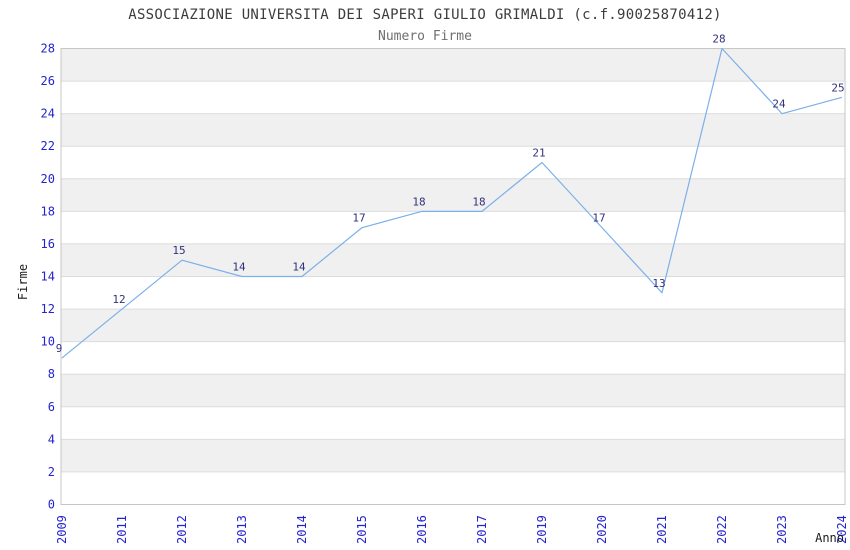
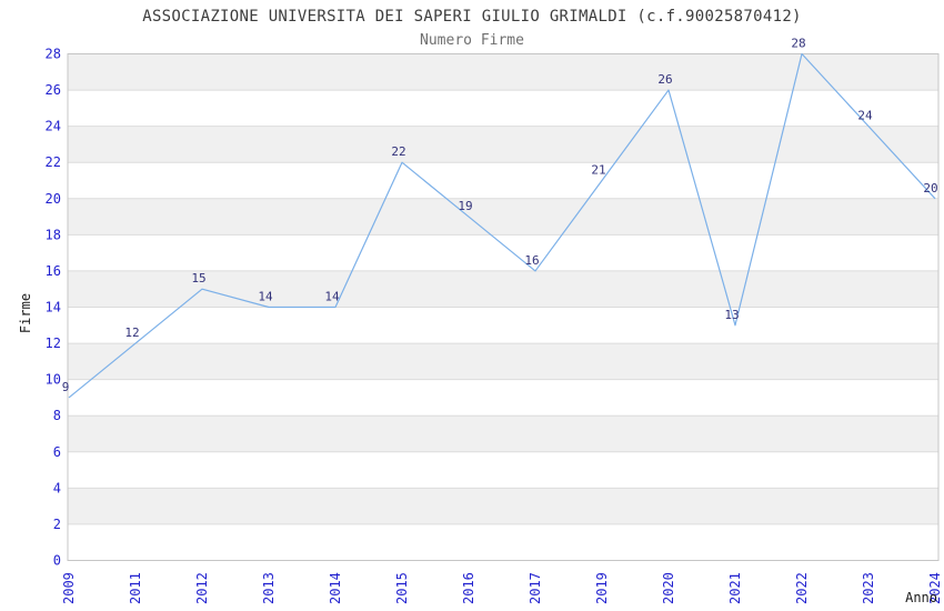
2015: 17 -> 22
2016: 18 -> 19
2017: 18 -> 16
2020: 17 -> 26
2024: 25 -> 20
